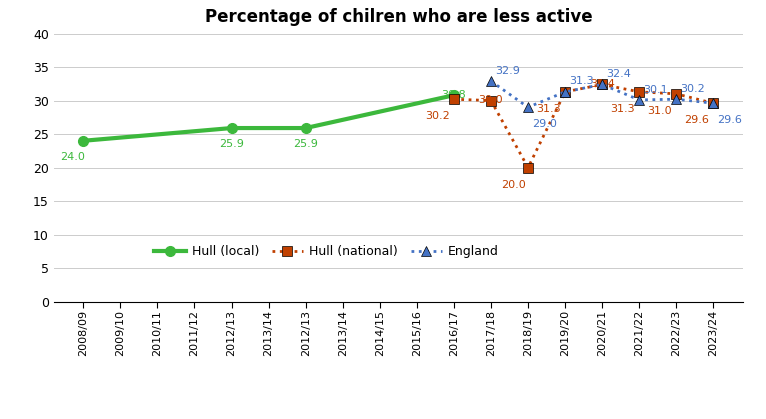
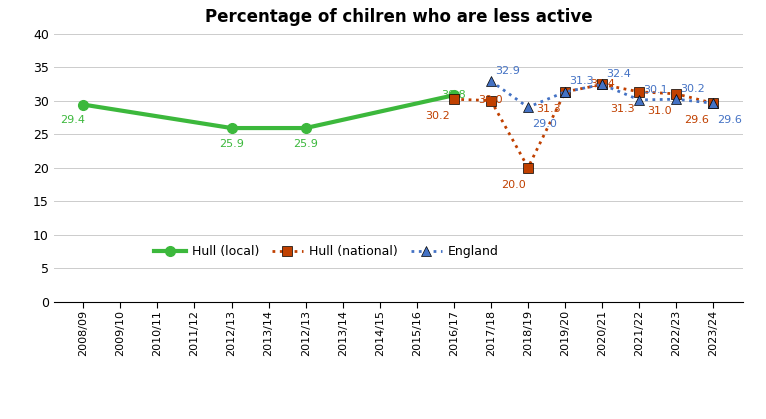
Hull (local)/2008/09: 24.0 -> 29.4
